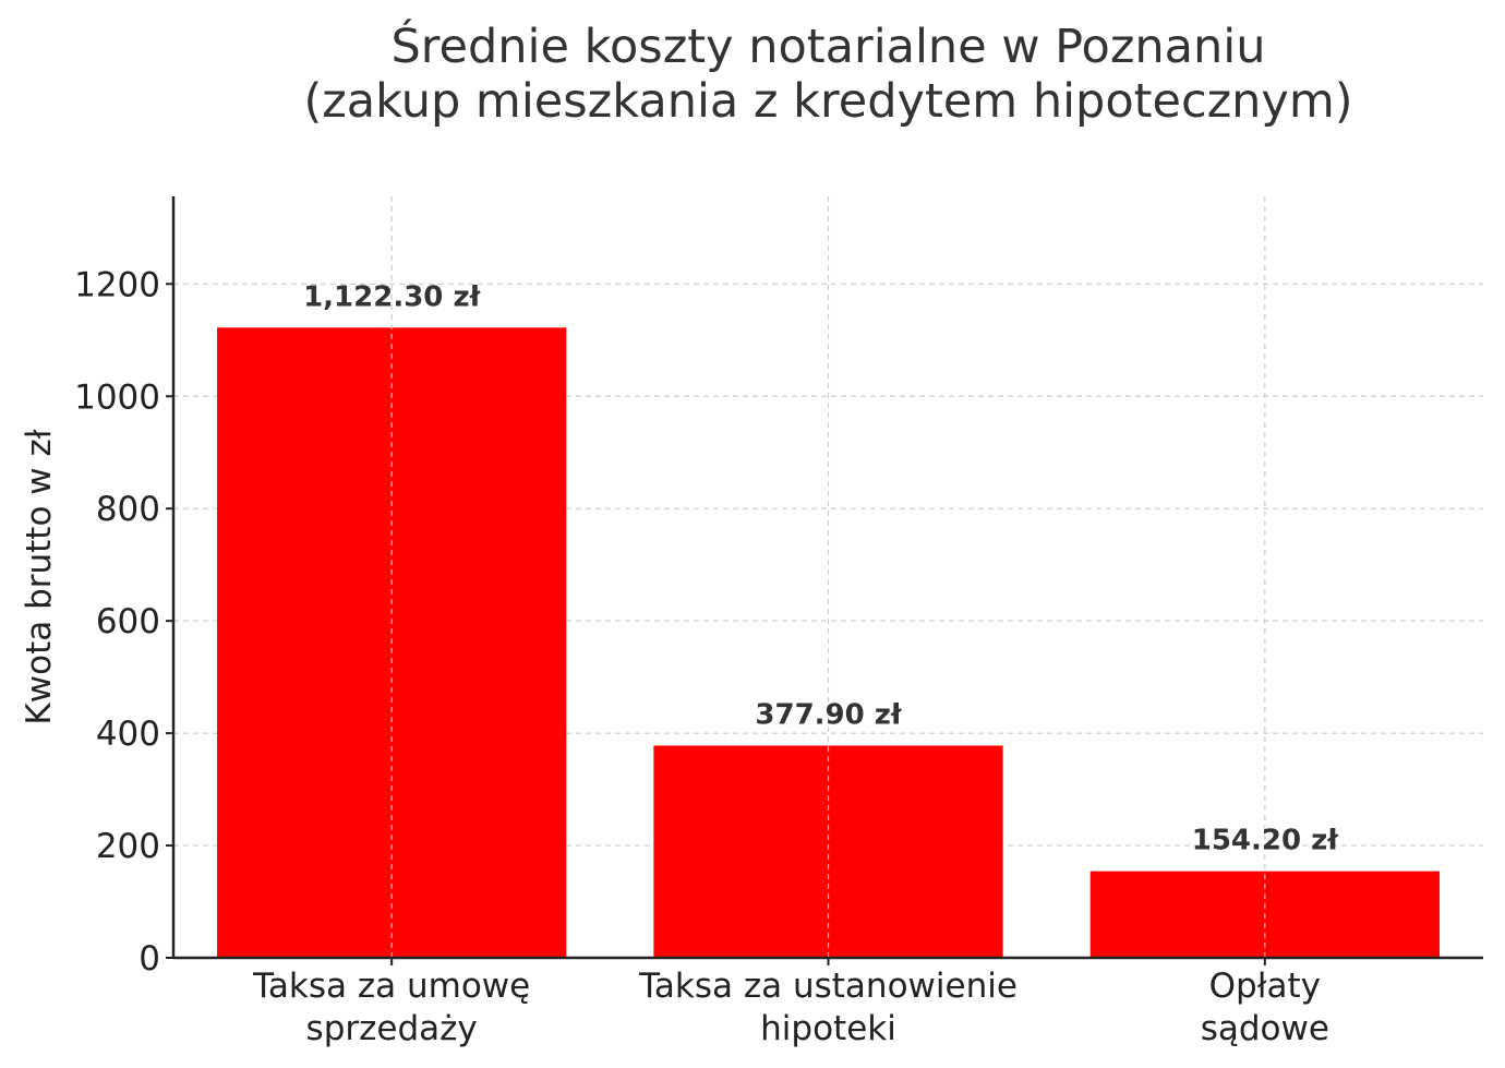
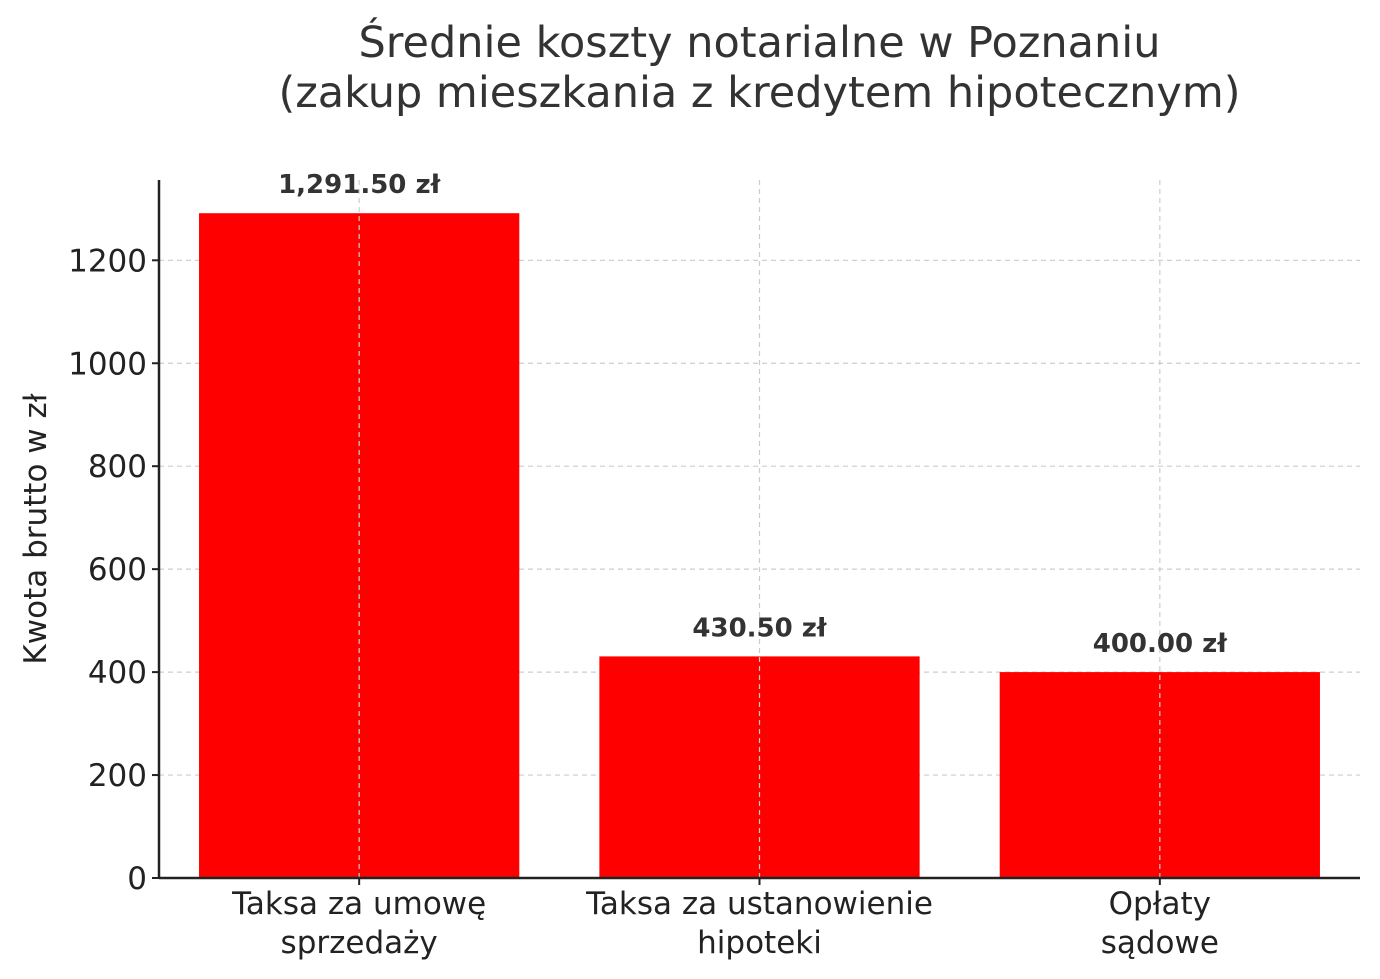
Taksa za umowę sprzedaży: 1,122.30 -> 1,291.50
Taksa za ustanowienie hipoteki: 377.90 -> 430.50
Opłaty sądowe: 154.20 -> 400.00
